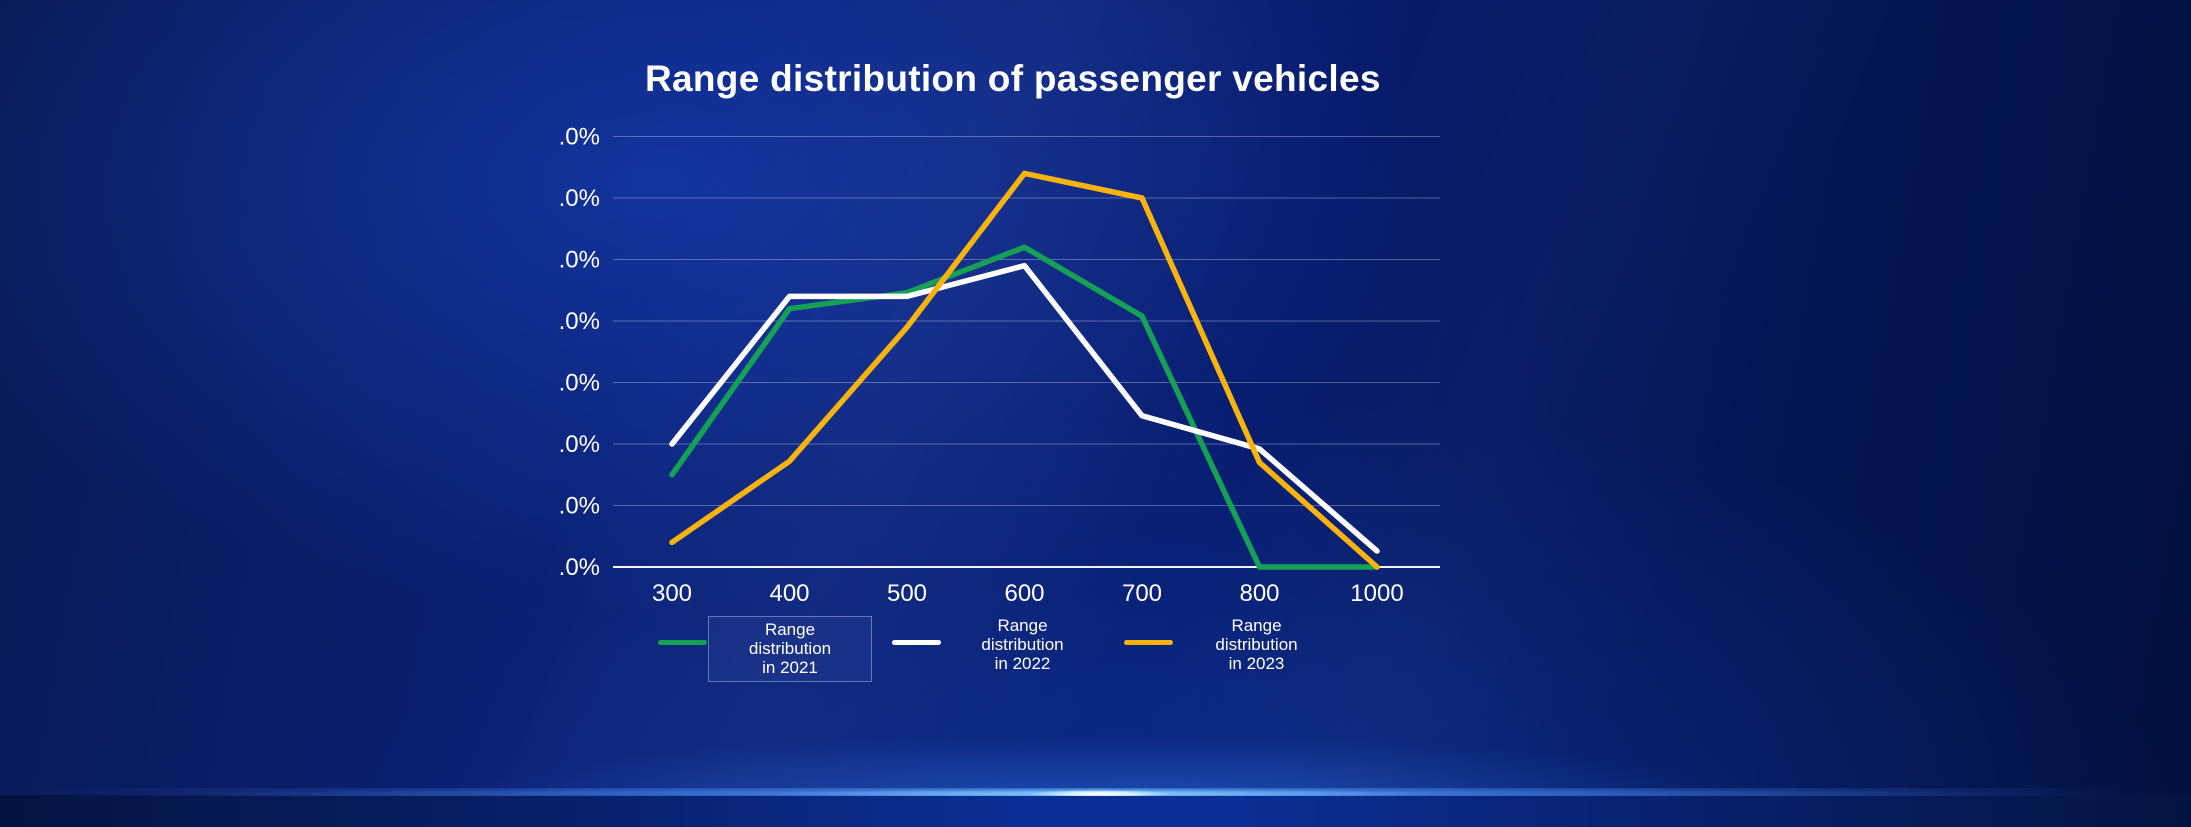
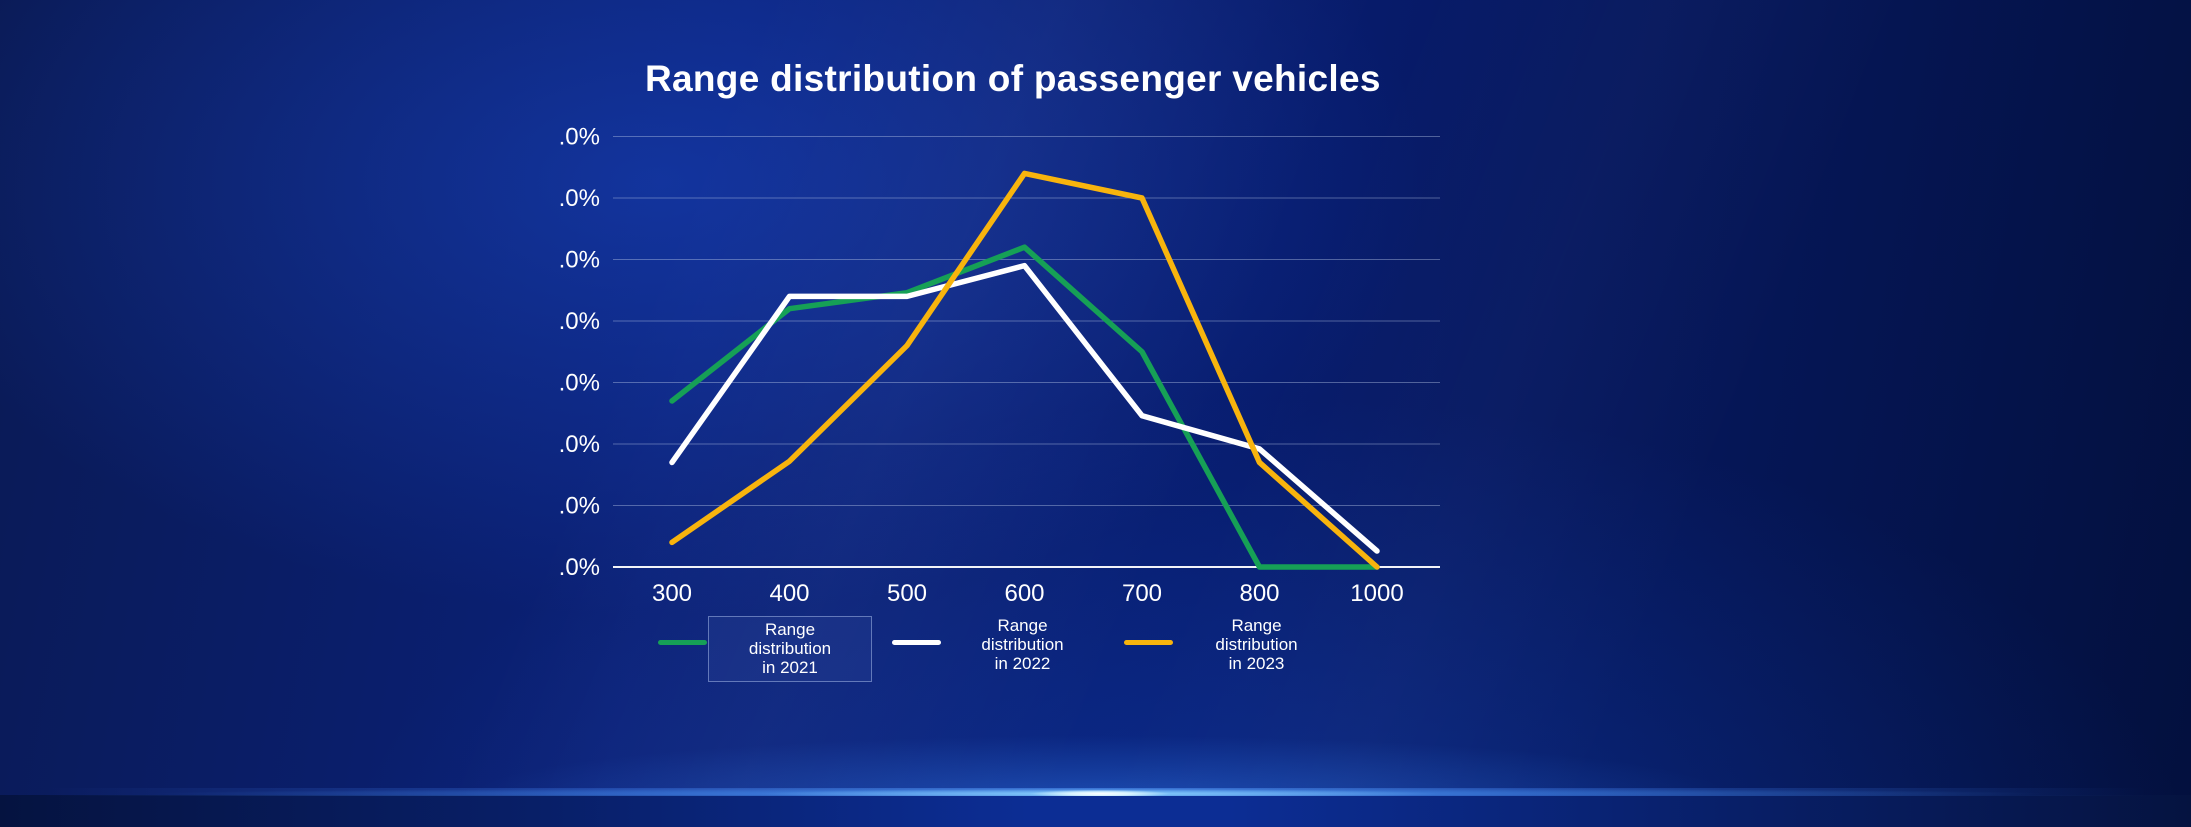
Range distribution in 2021/300: 7.5% -> 13.5%
Range distribution in 2022/300: 10.0% -> 8.5%
Range distribution in 2023/500: 19.5% -> 18.0%
Range distribution in 2021/700: 20.4% -> 17.5%
